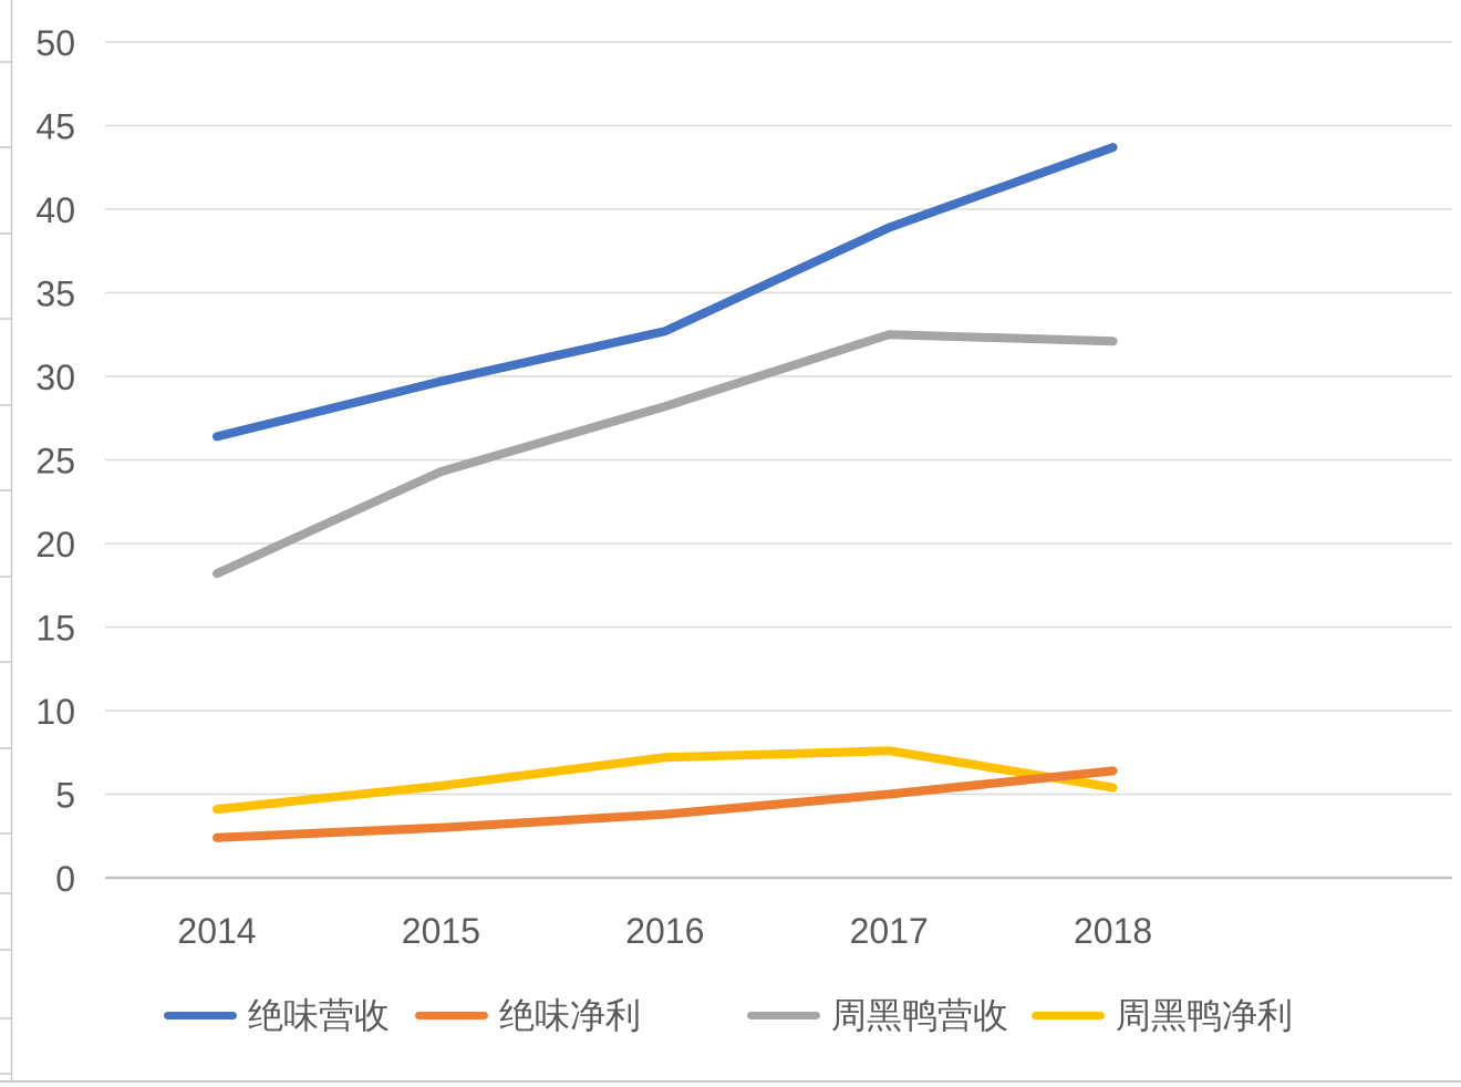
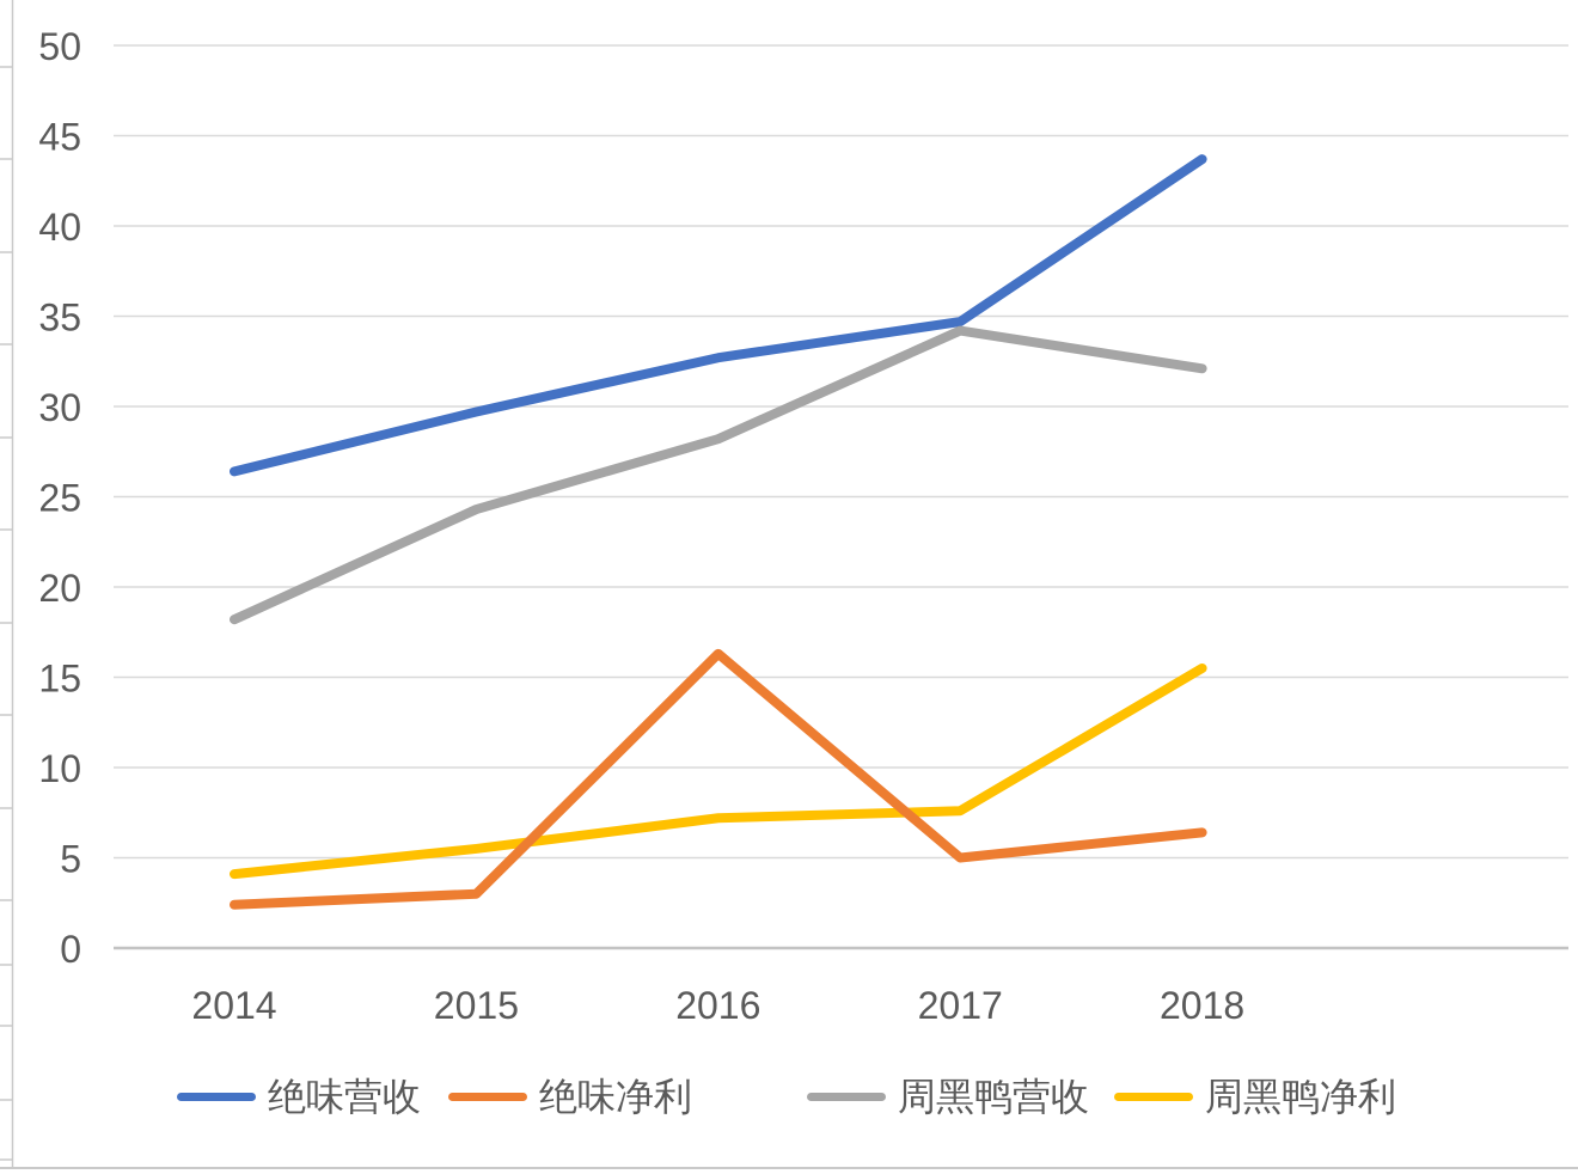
绝味净利/2016: 3.8 -> 16.3
绝味营收/2017: 38.9 -> 34.7
周黑鸭营收/2017: 32.5 -> 34.2
周黑鸭净利/2018: 5.4 -> 15.5
